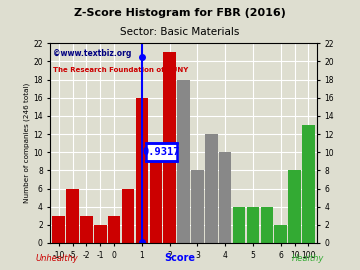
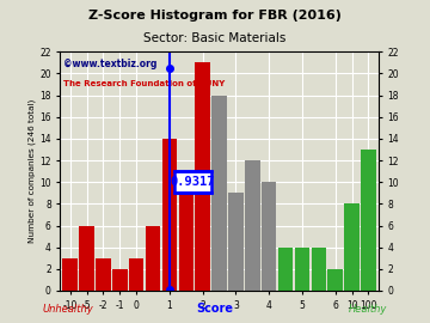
1: 16 -> 14
3: 8 -> 9
